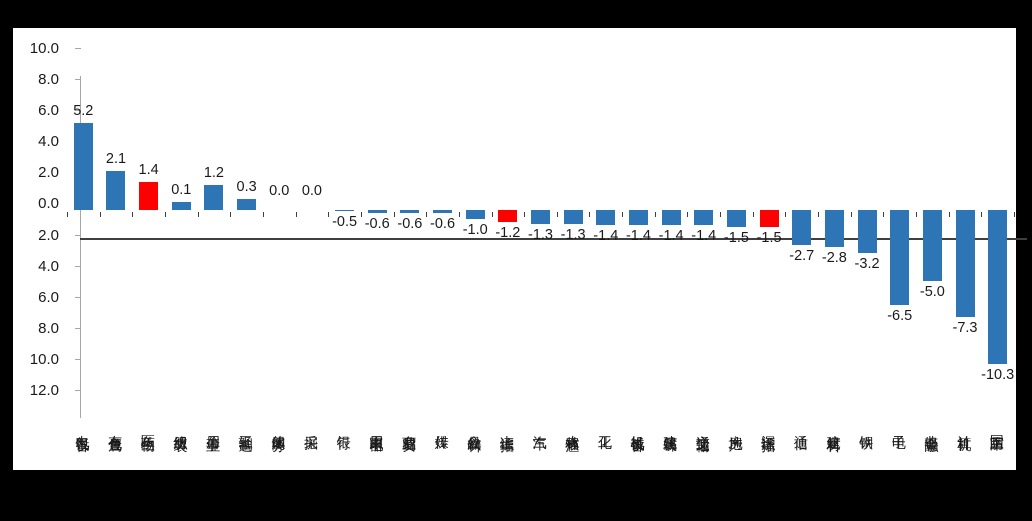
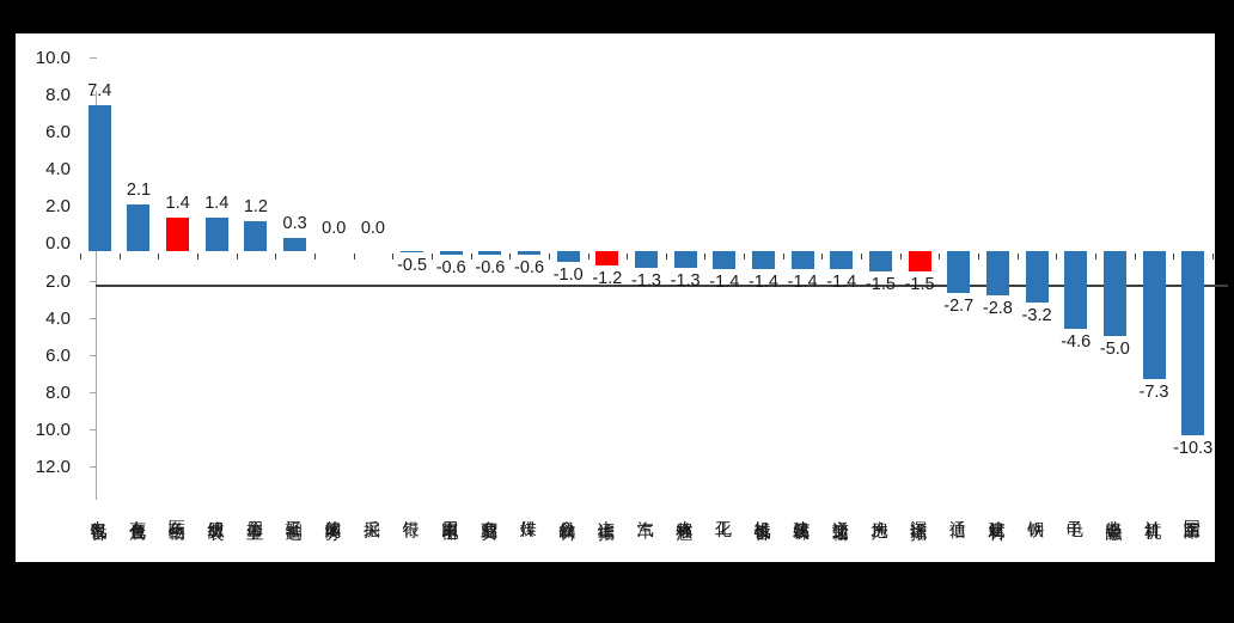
电气设备: 5.2 -> 7.4
纺织服装: 0.1 -> 1.4
电子: -6.5 -> -4.6
